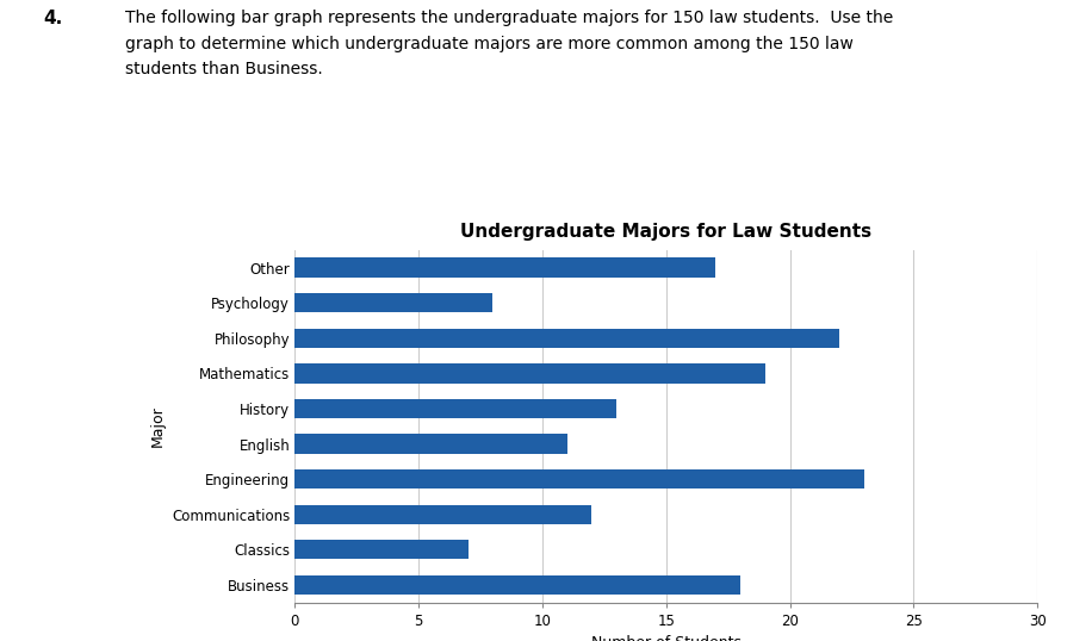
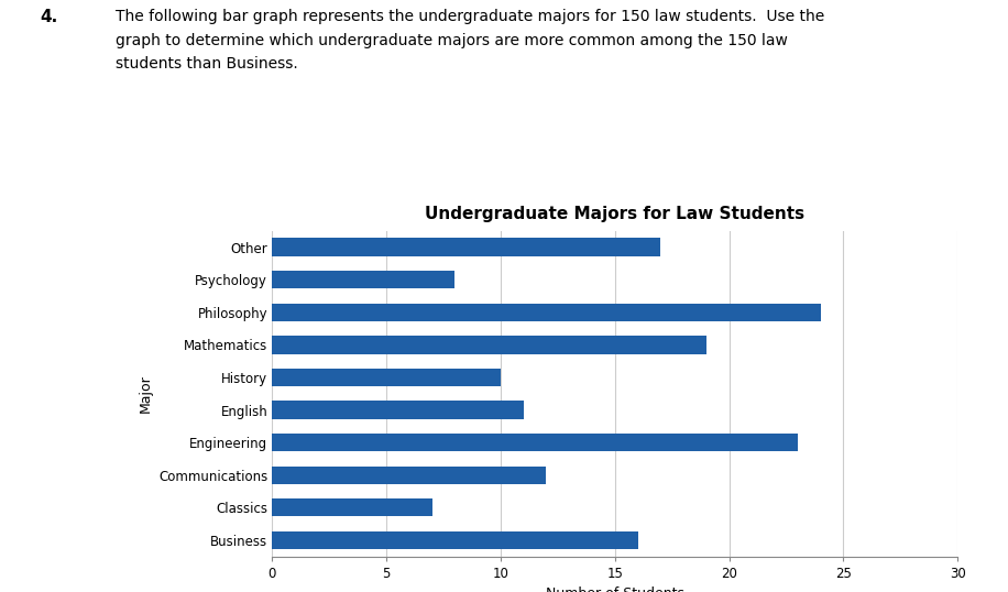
Philosophy: 22 -> 24
History: 13 -> 10
Business: 18 -> 16
